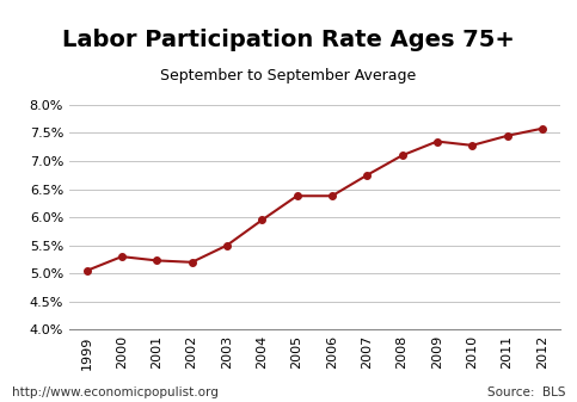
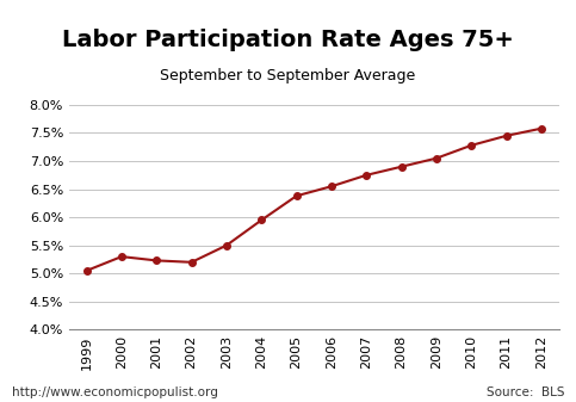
2006: 6.38% -> 6.55%
2008: 7.10% -> 6.90%
2009: 7.35% -> 7.05%
